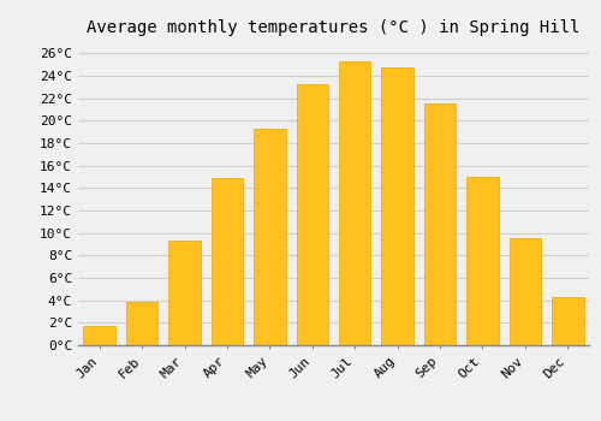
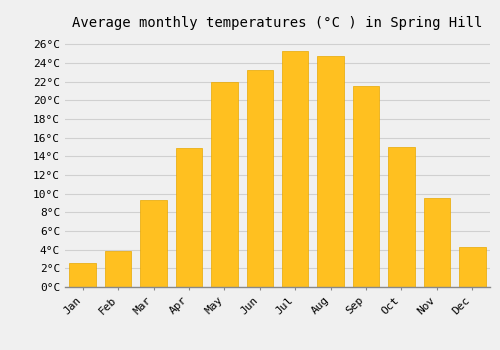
Jan: 1.7°C -> 2.6°C
May: 19.3°C -> 22.0°C
